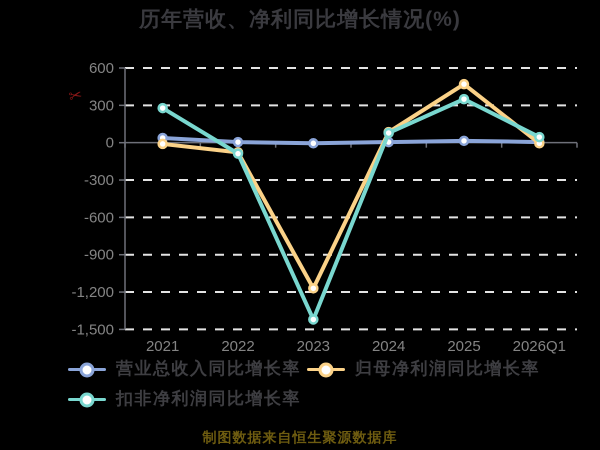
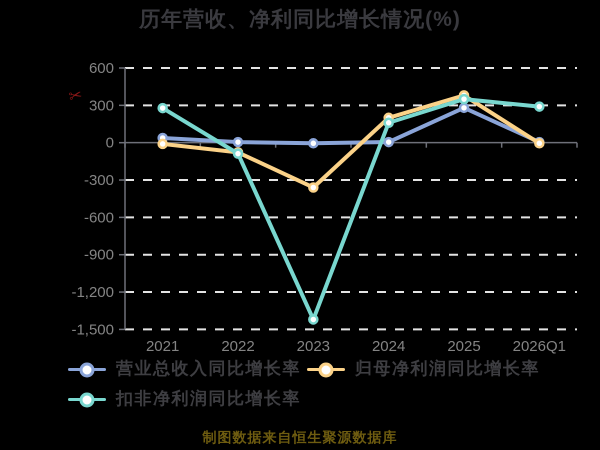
归母净利润同比增长率/2023: -1170 -> -360
归母净利润同比增长率/2024: 80 -> 200
扣非净利润同比增长率/2024: 80 -> 160
营业总收入同比增长率/2025: 20 -> 280
归母净利润同比增长率/2025: 470 -> 380
扣非净利润同比增长率/2026Q1: 40 -> 290
